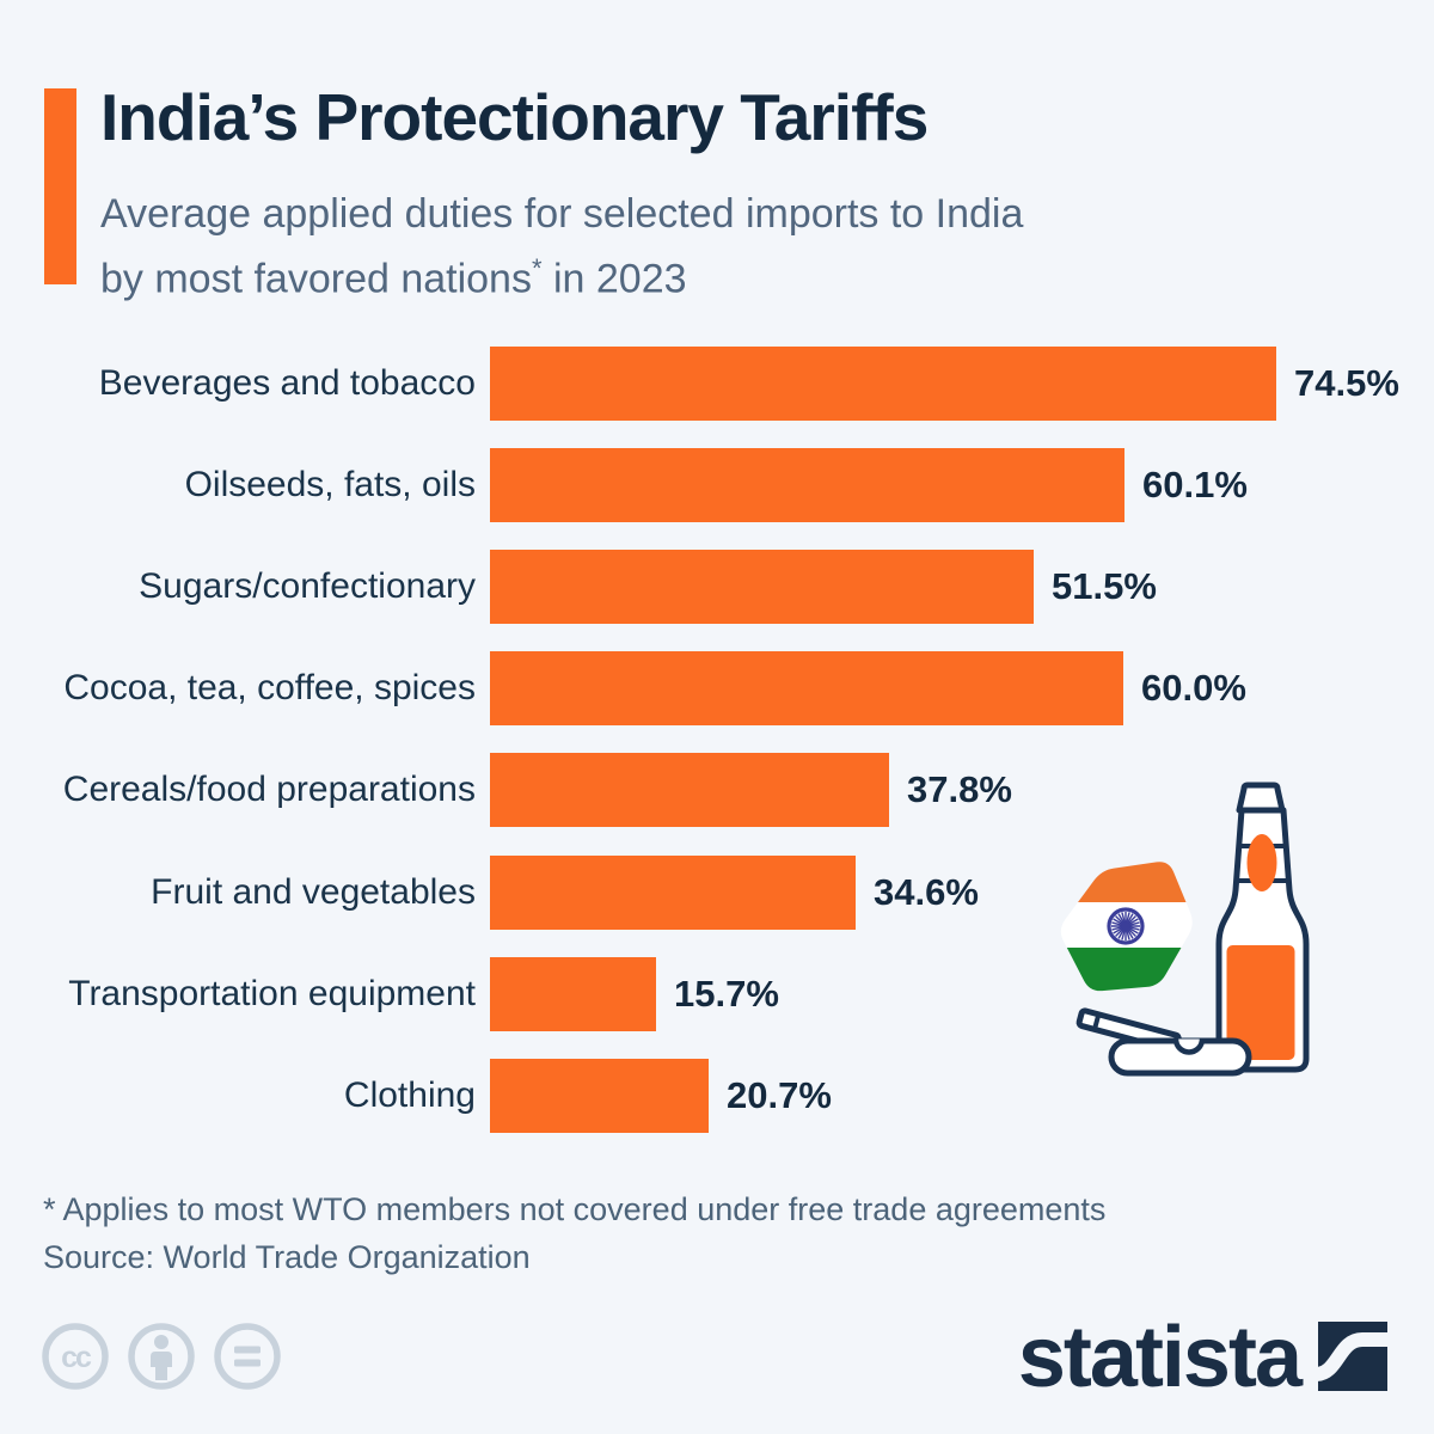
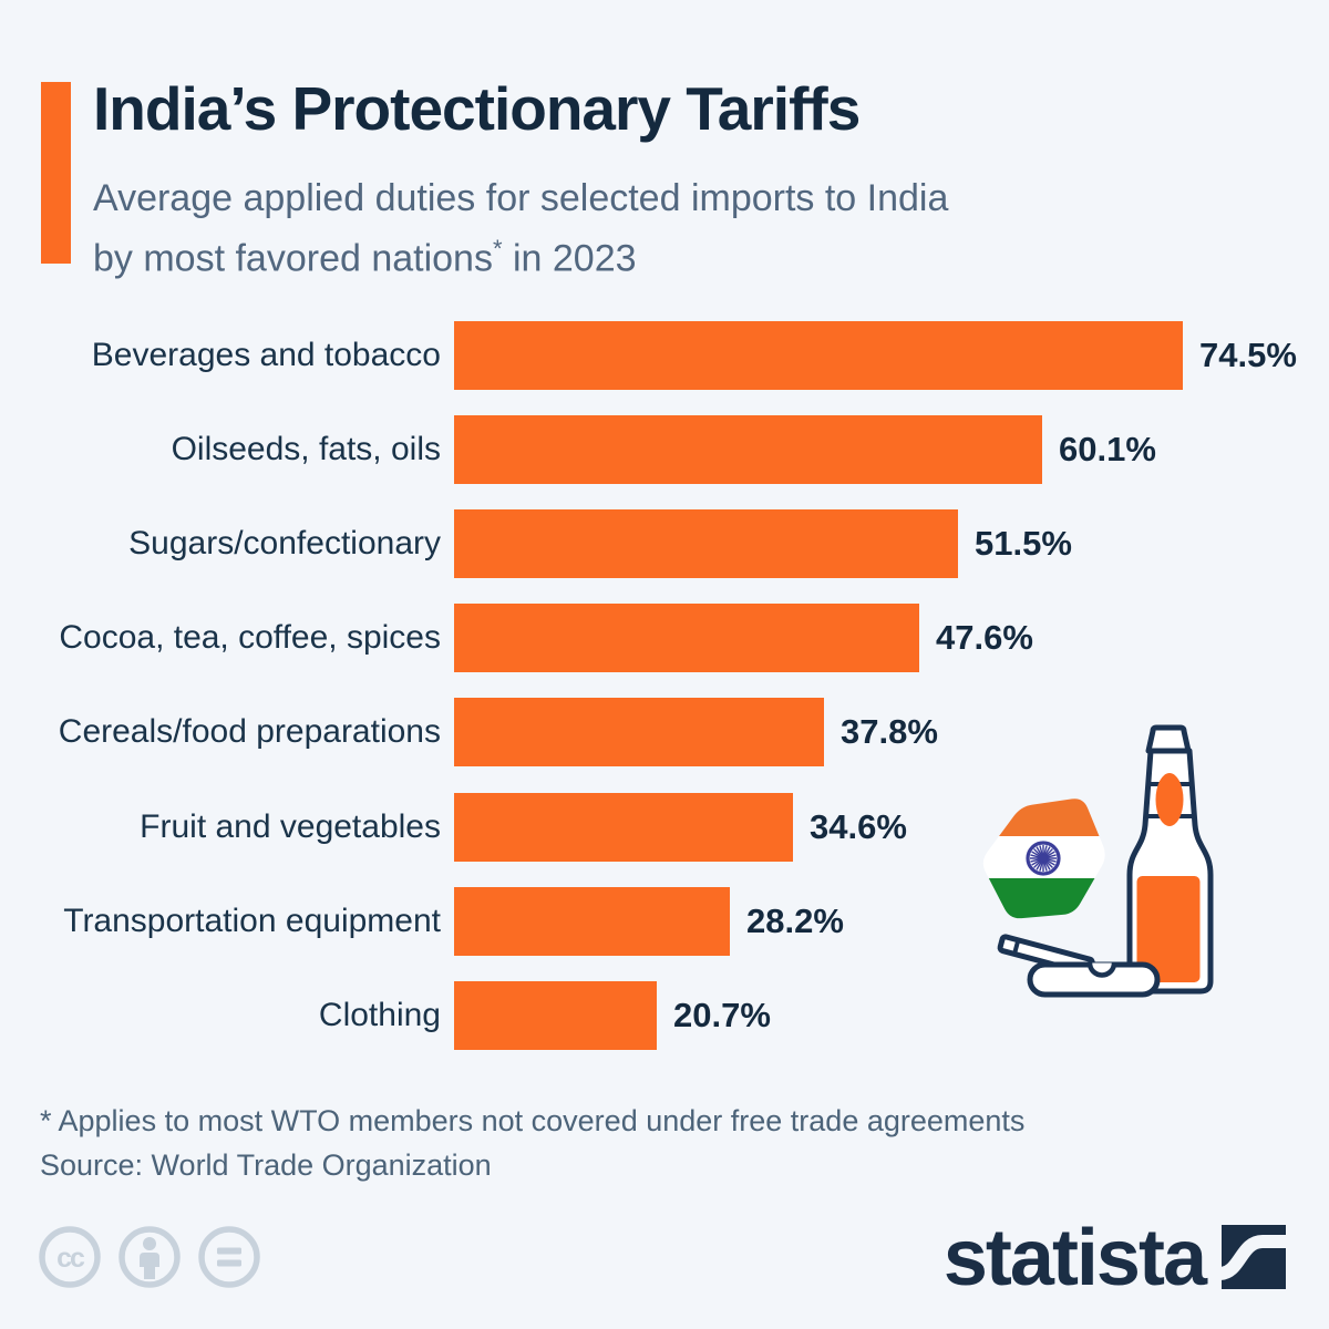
Cocoa, tea, coffee, spices: 60.0% -> 47.6%
Transportation equipment: 15.7% -> 28.2%
